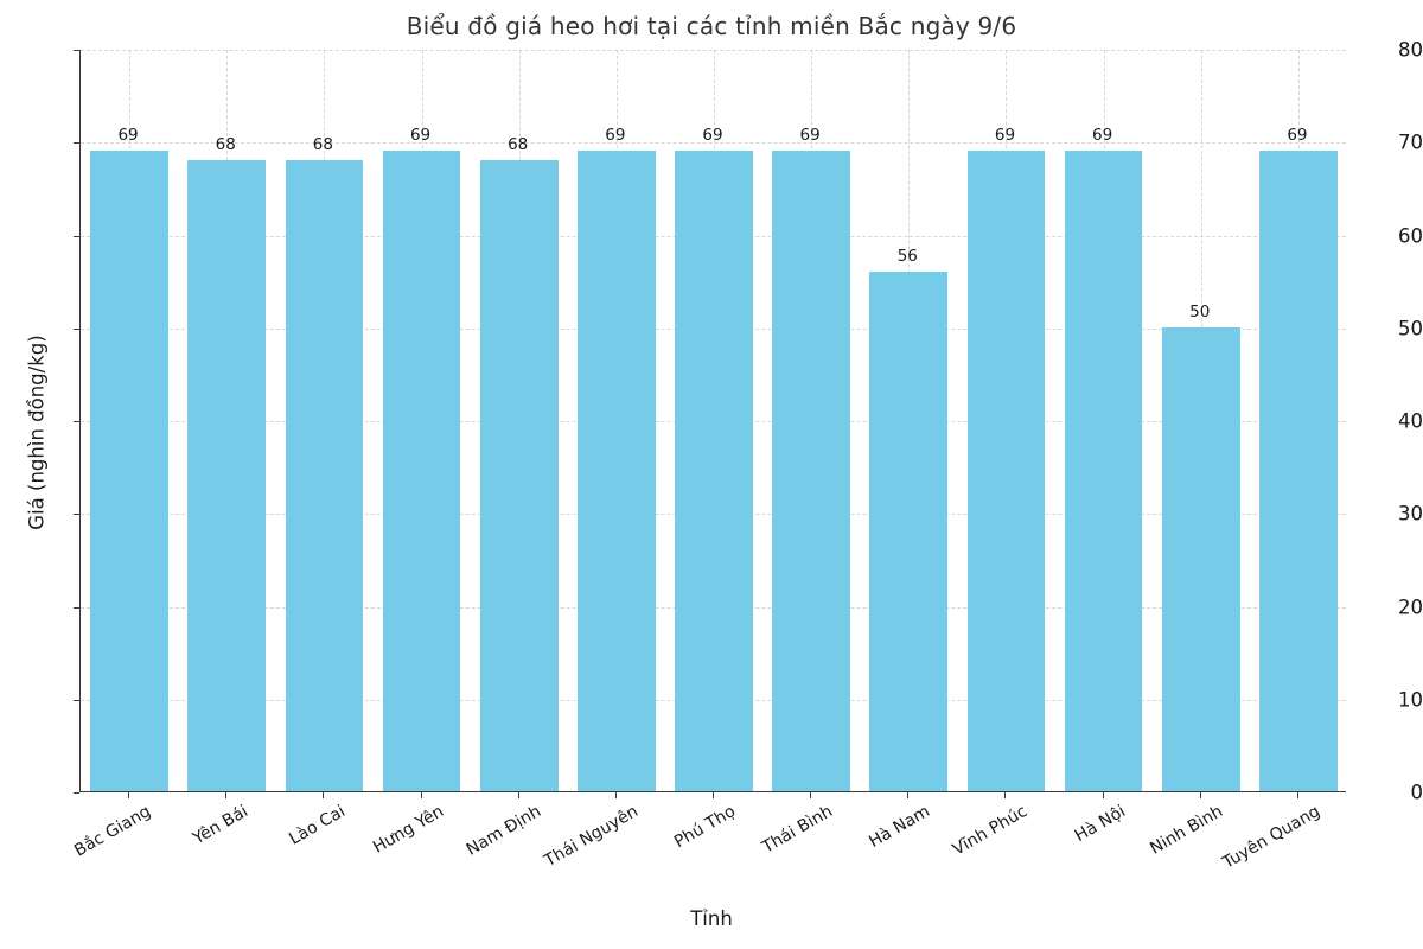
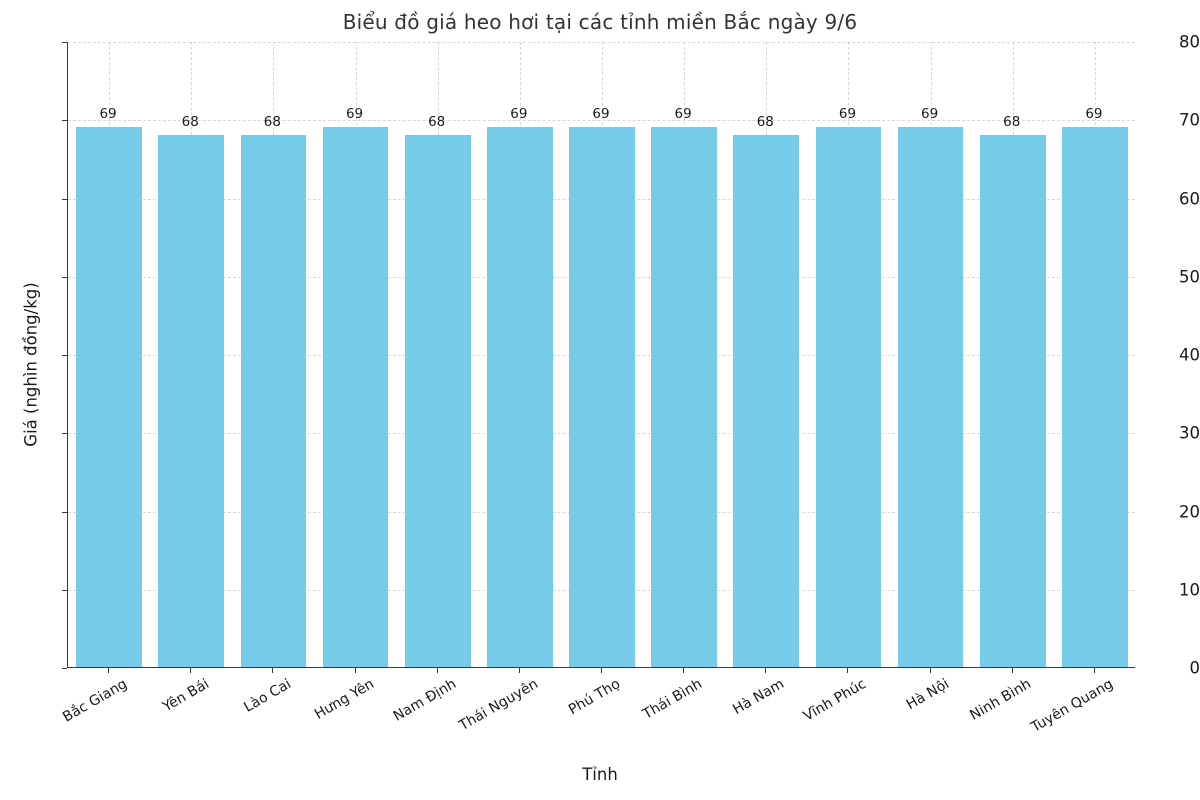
Hà Nam: 56 -> 68
Ninh Bình: 50 -> 68
